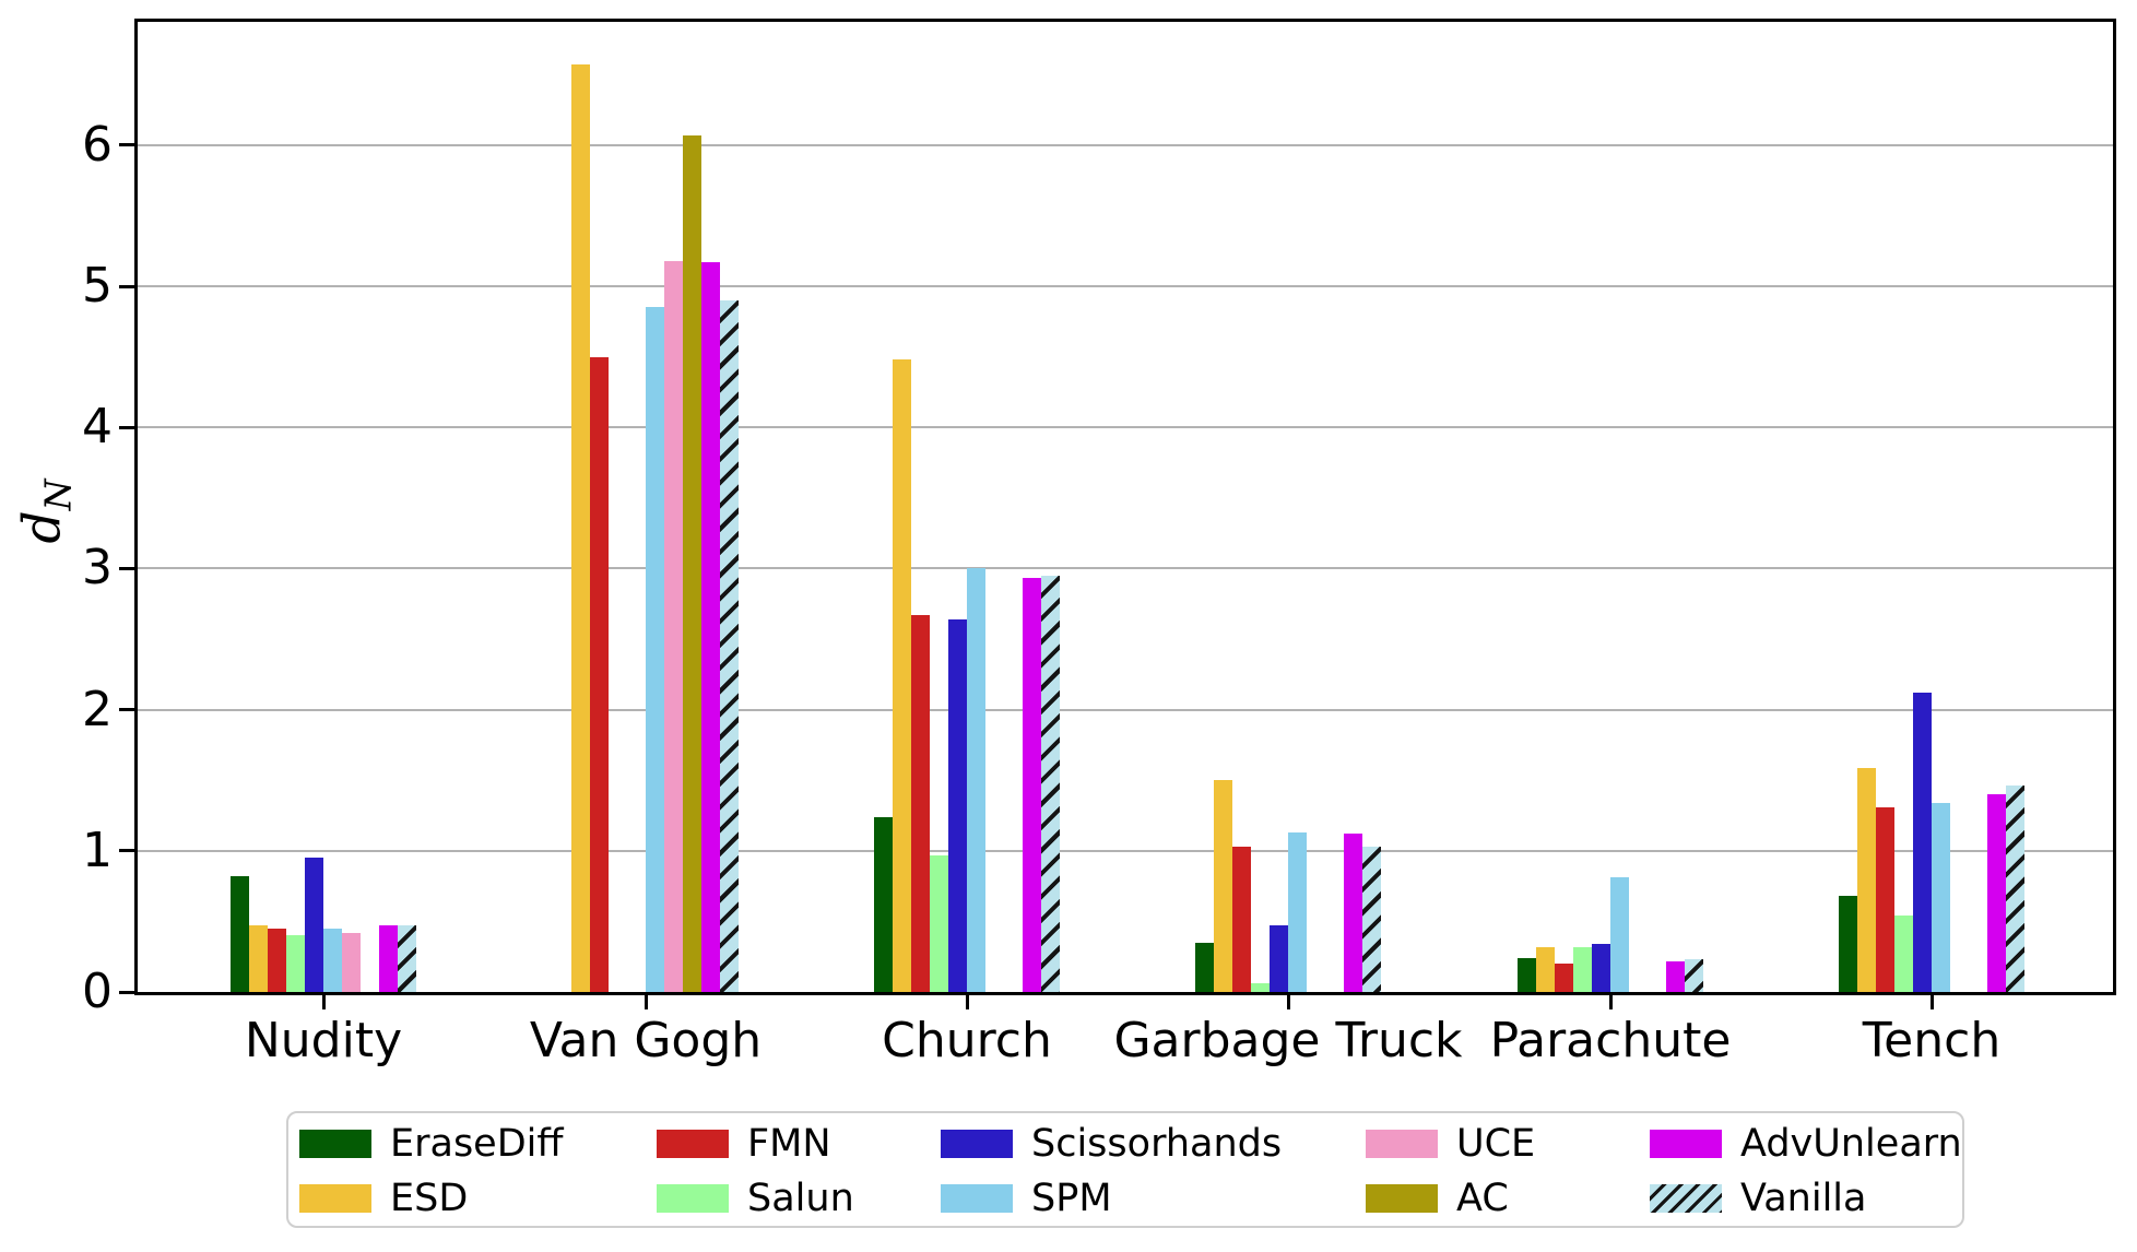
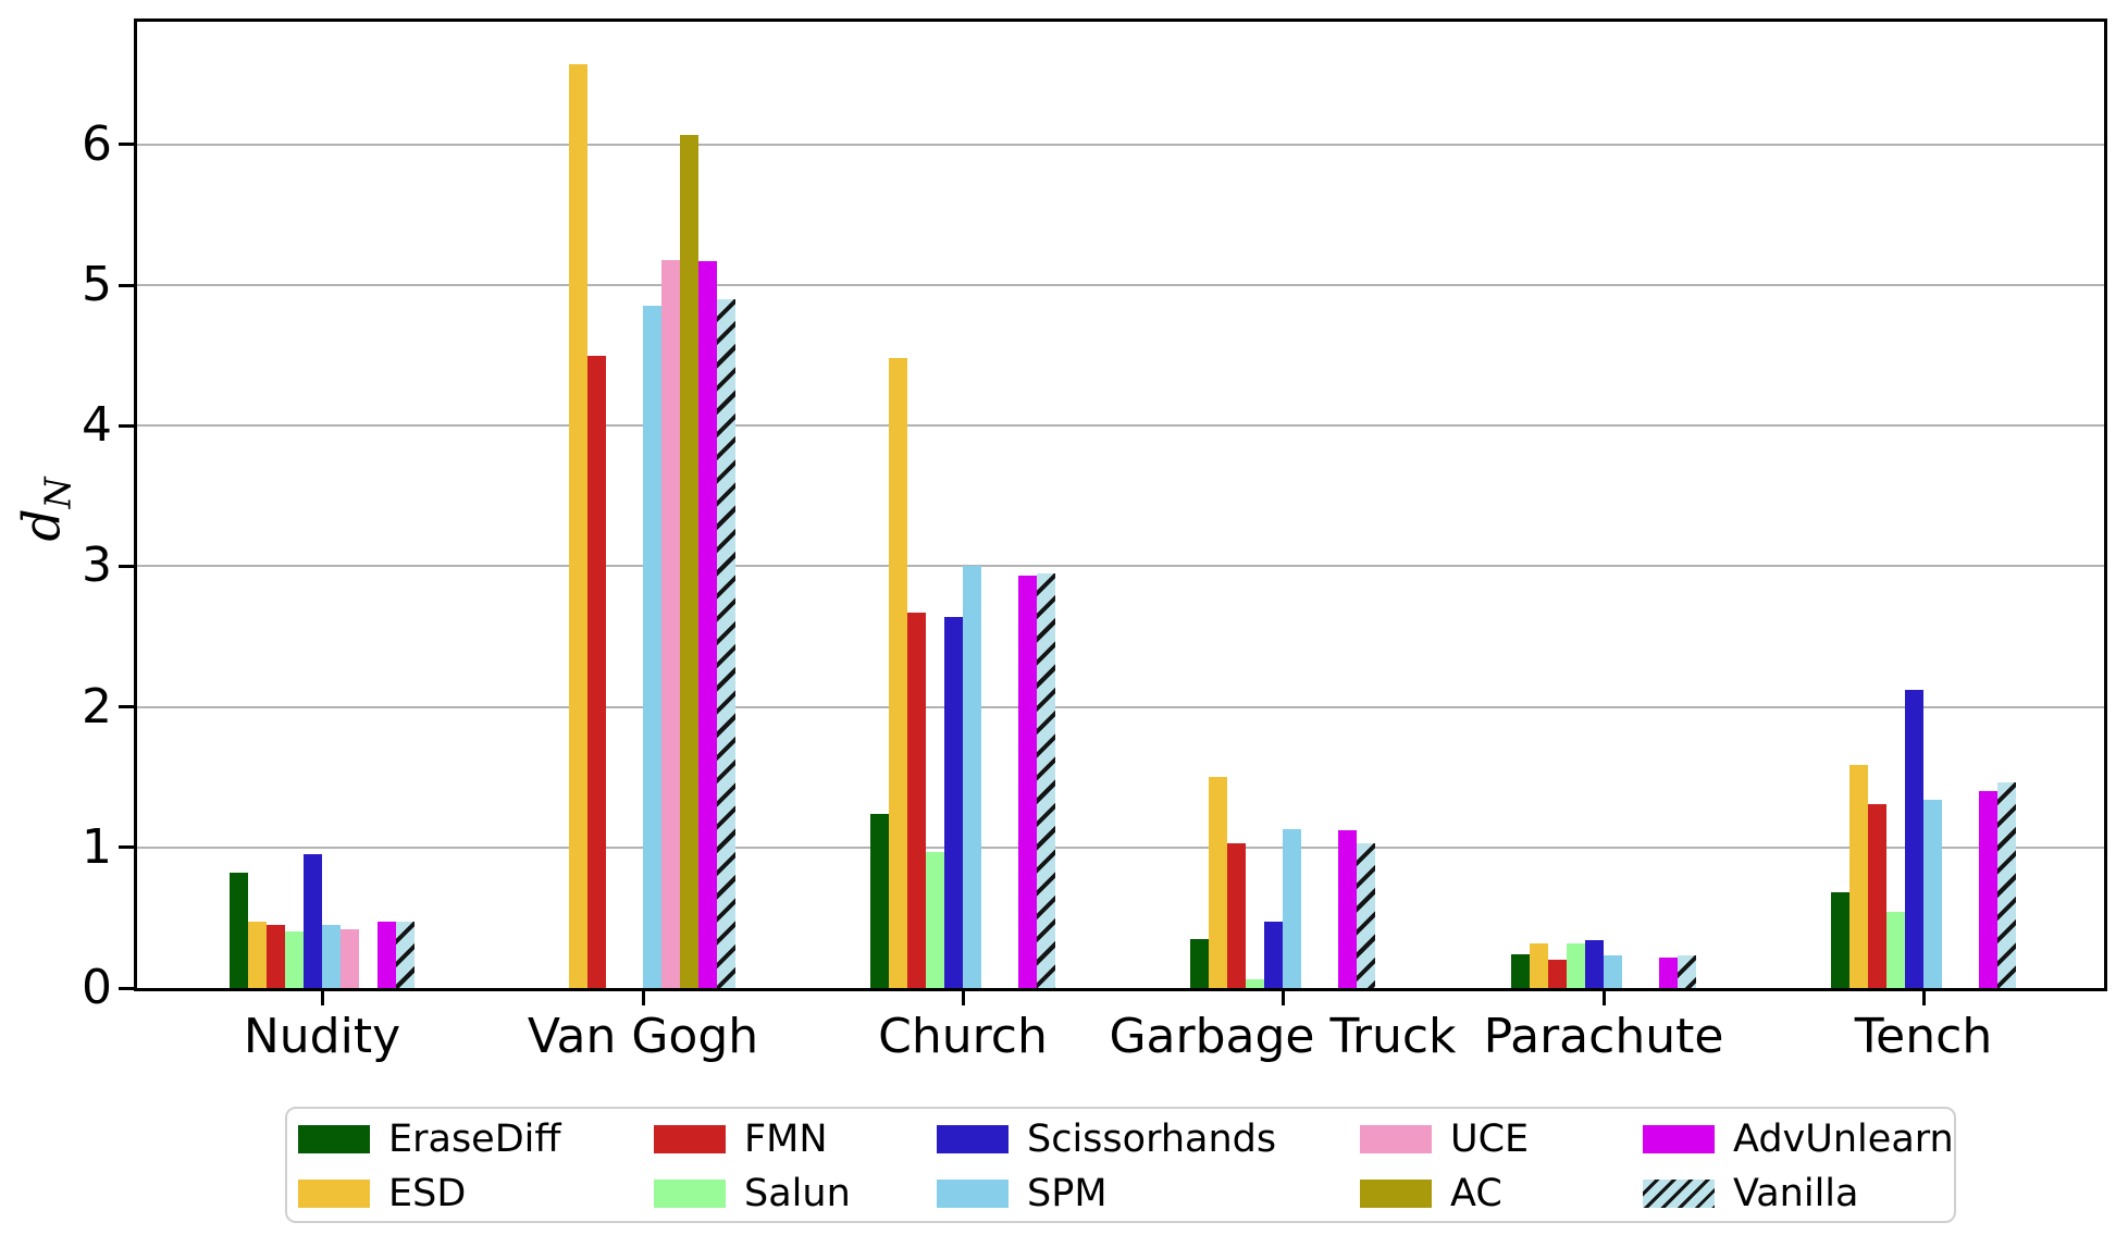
SPM/Parachute: 0.81 -> 0.23
